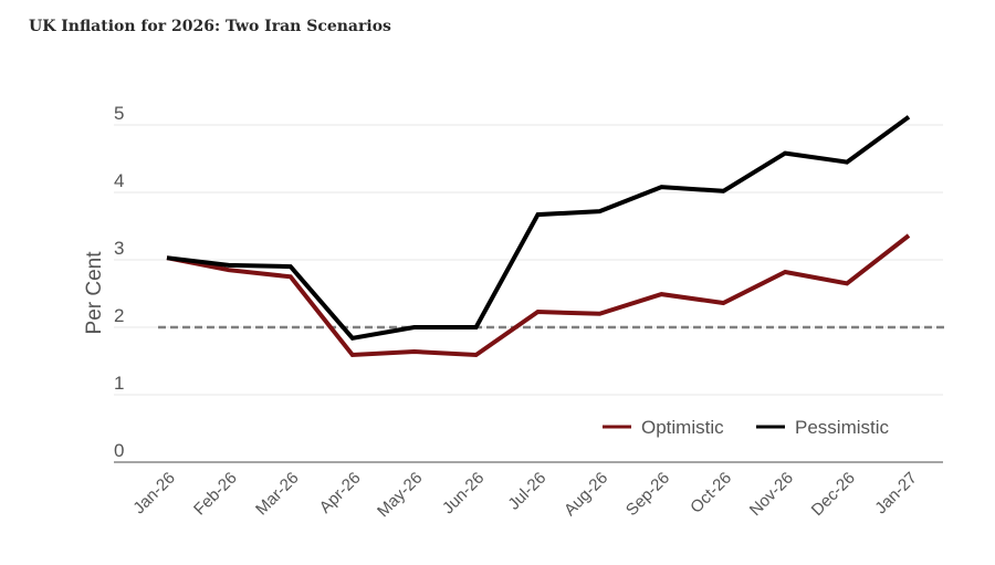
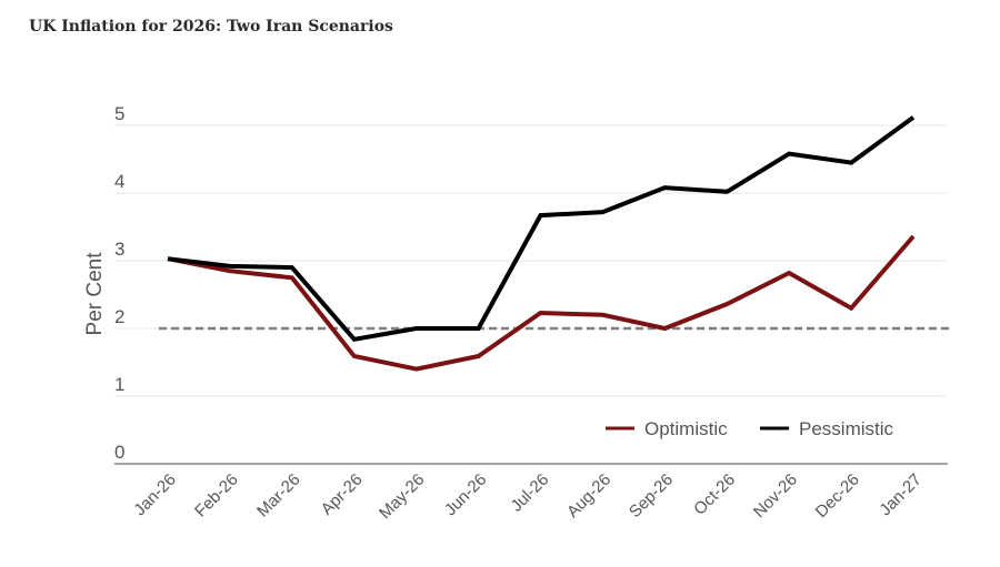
Optimistic/May-26: 1.6 -> 1.4
Optimistic/Sep-26: 2.5 -> 2.0
Optimistic/Dec-26: 2.6 -> 2.3
